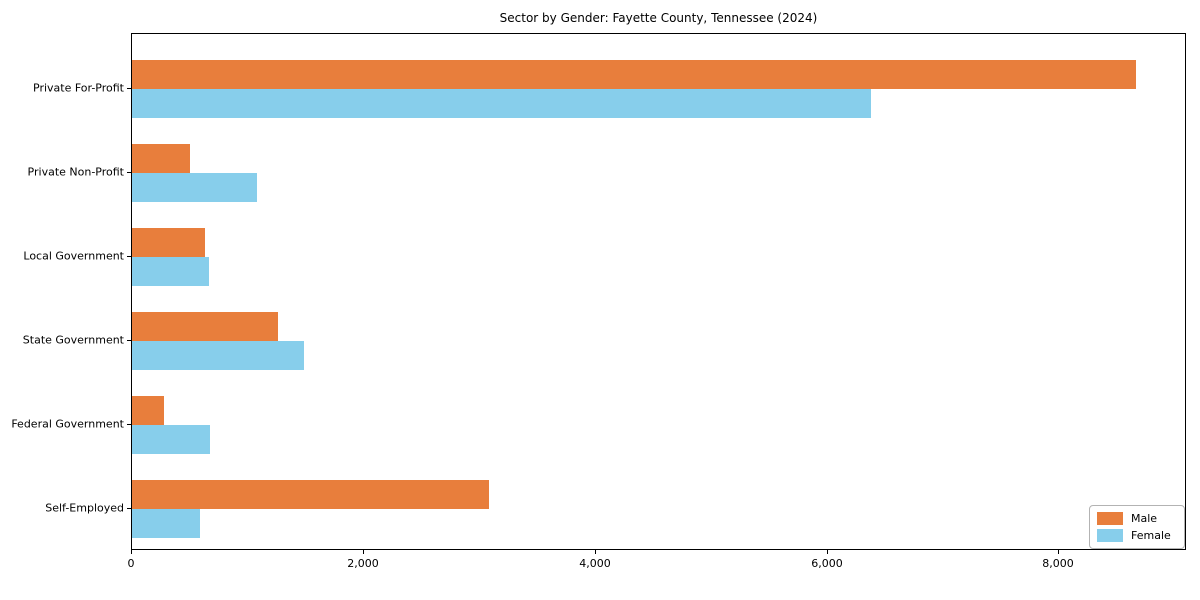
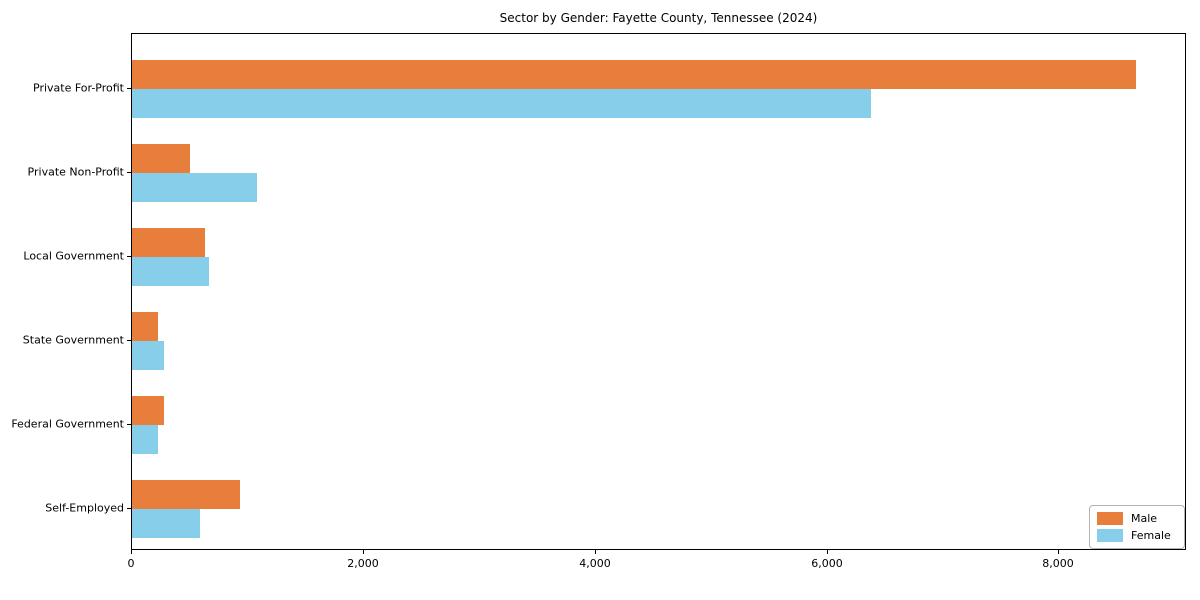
Male/State Government: 1260 -> 220
Female/State Government: 1480 -> 280
Female/Federal Government: 670 -> 220
Male/Self-Employed: 3080 -> 930
